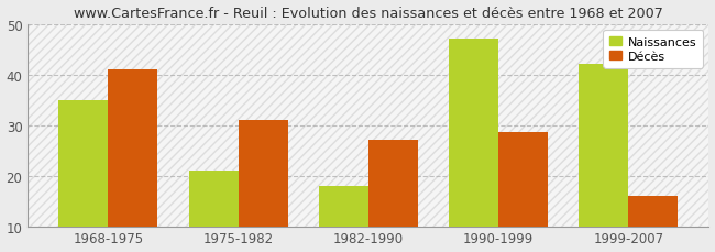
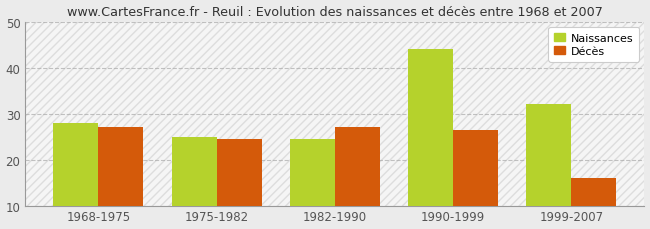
Naissances/1968-1975: 35.0 -> 28.0
Décès/1968-1975: 41.0 -> 27.0
Naissances/1975-1982: 21.0 -> 25.0
Décès/1975-1982: 31.0 -> 24.5
Naissances/1982-1990: 18.0 -> 24.5
Naissances/1990-1999: 47.0 -> 44.0
Décès/1990-1999: 28.5 -> 26.5
Naissances/1999-2007: 42.0 -> 32.0
